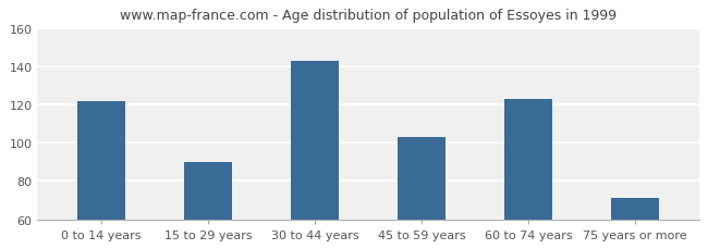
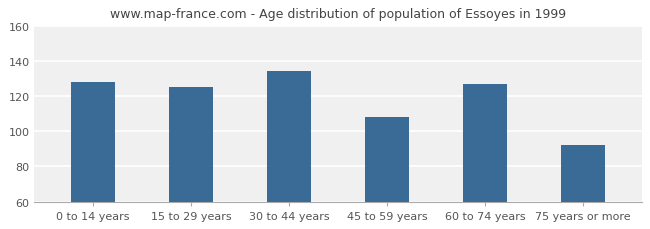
0 to 14 years: 122 -> 128
15 to 29 years: 90 -> 125
30 to 44 years: 143 -> 134
45 to 59 years: 103 -> 108
60 to 74 years: 123 -> 127
75 years or more: 71 -> 92
